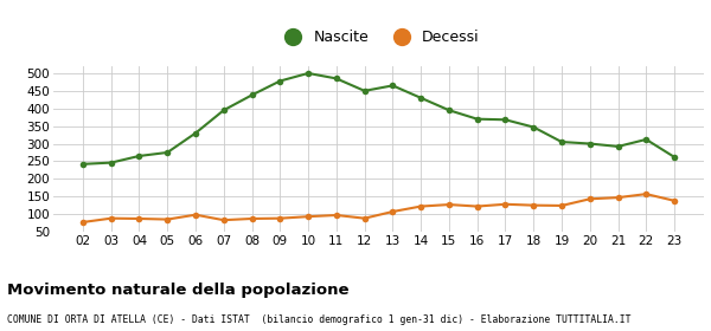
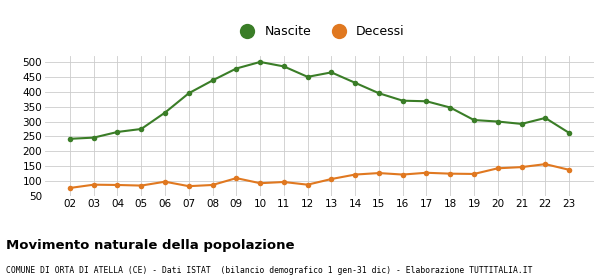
Decessi/09: 88 -> 110
